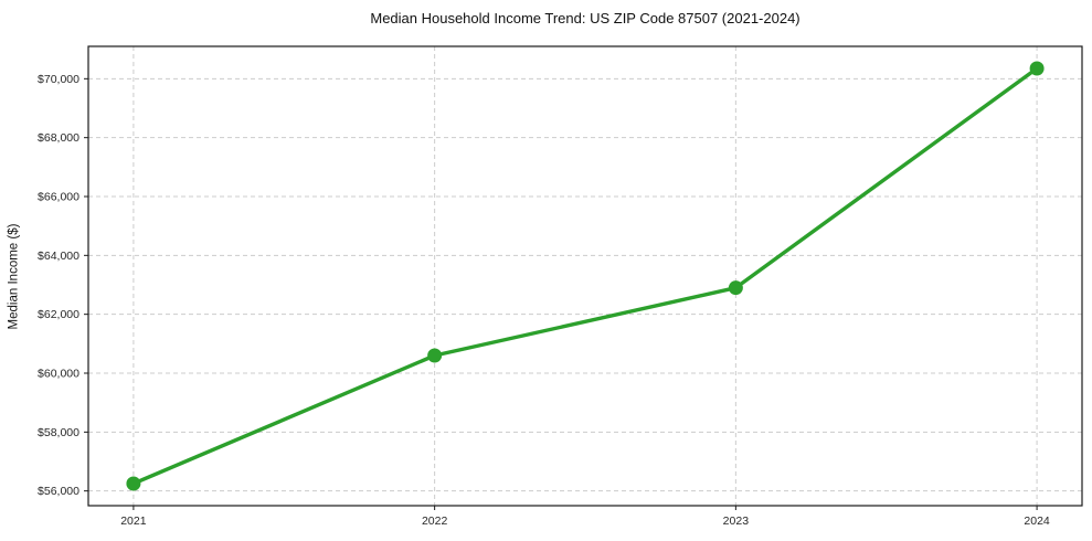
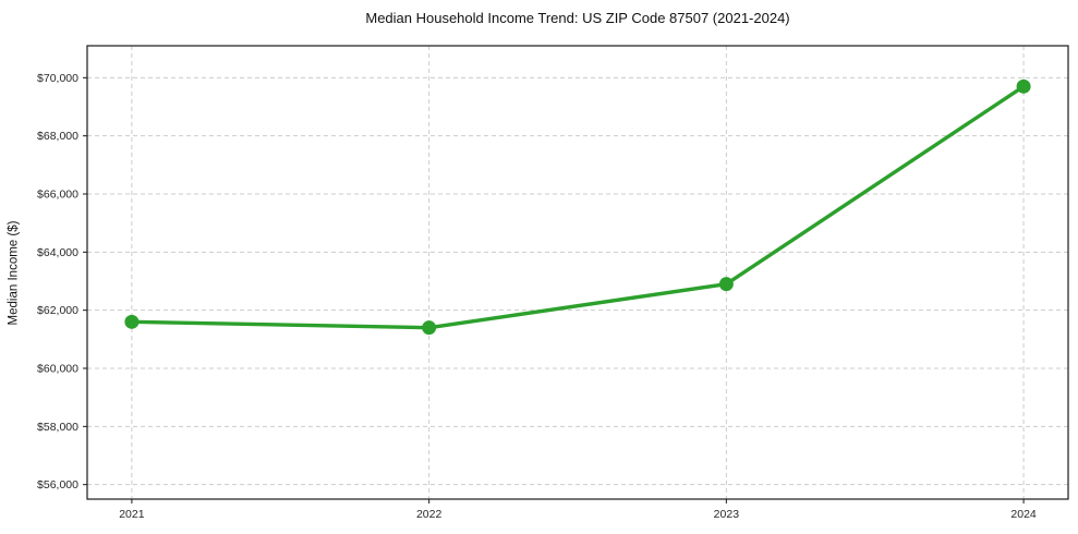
2021: $56200 -> $61600
2022: $60600 -> $61400
2024: $70400 -> $69700
